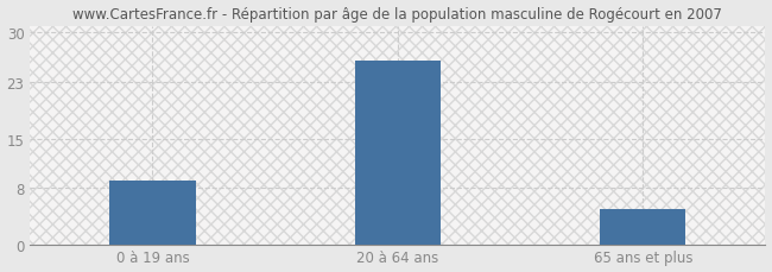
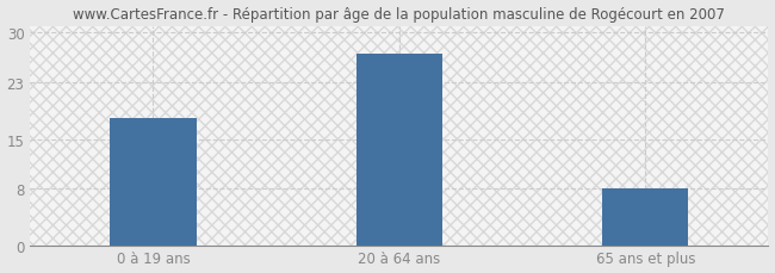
0 à 19 ans: 9 -> 18
20 à 64 ans: 26 -> 27
65 ans et plus: 5 -> 8
